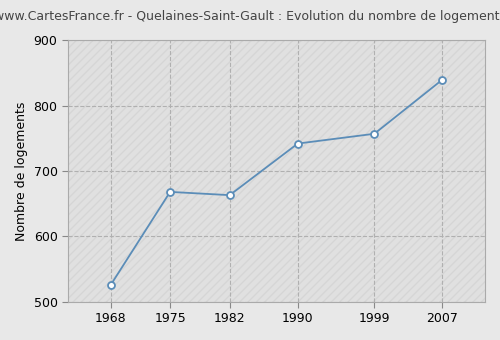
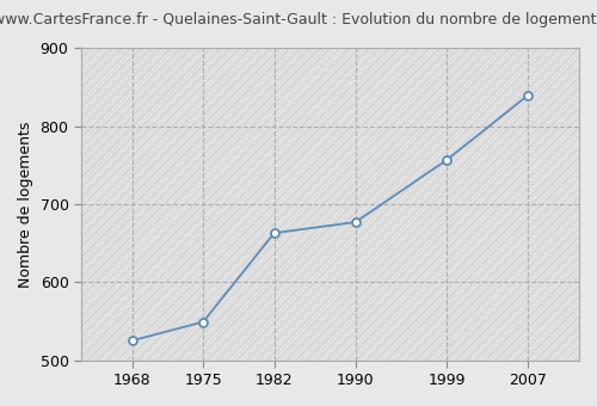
1975: 668 -> 549
1990: 742 -> 677
